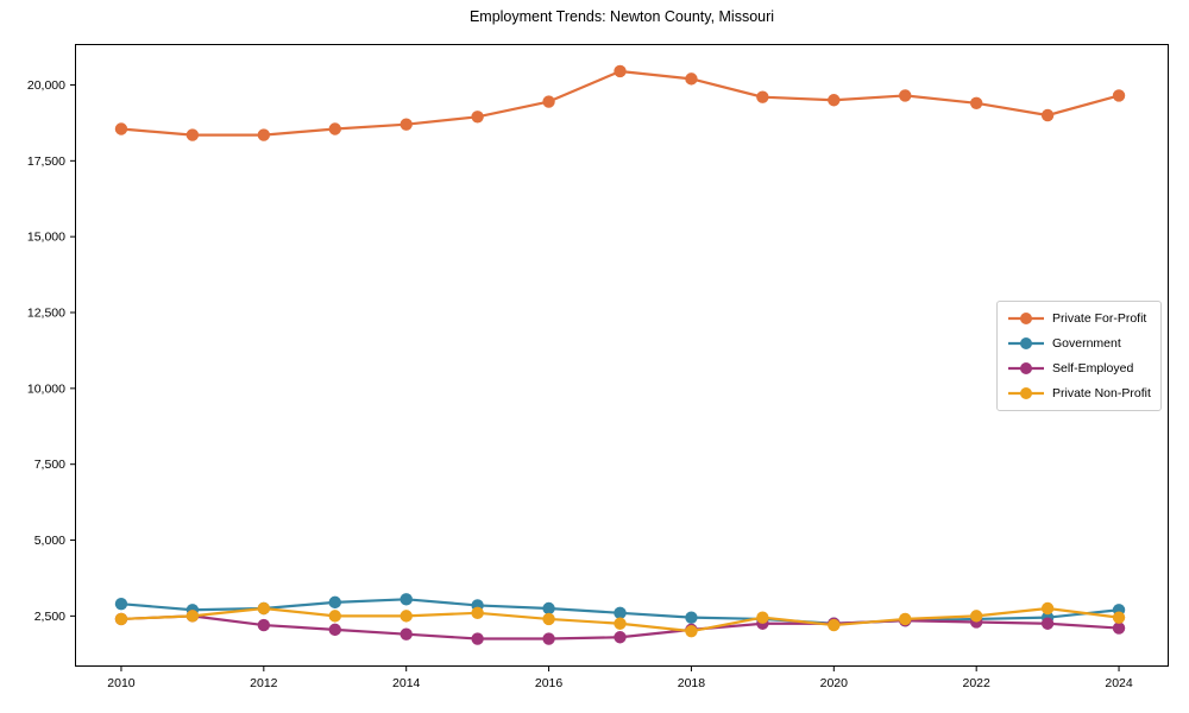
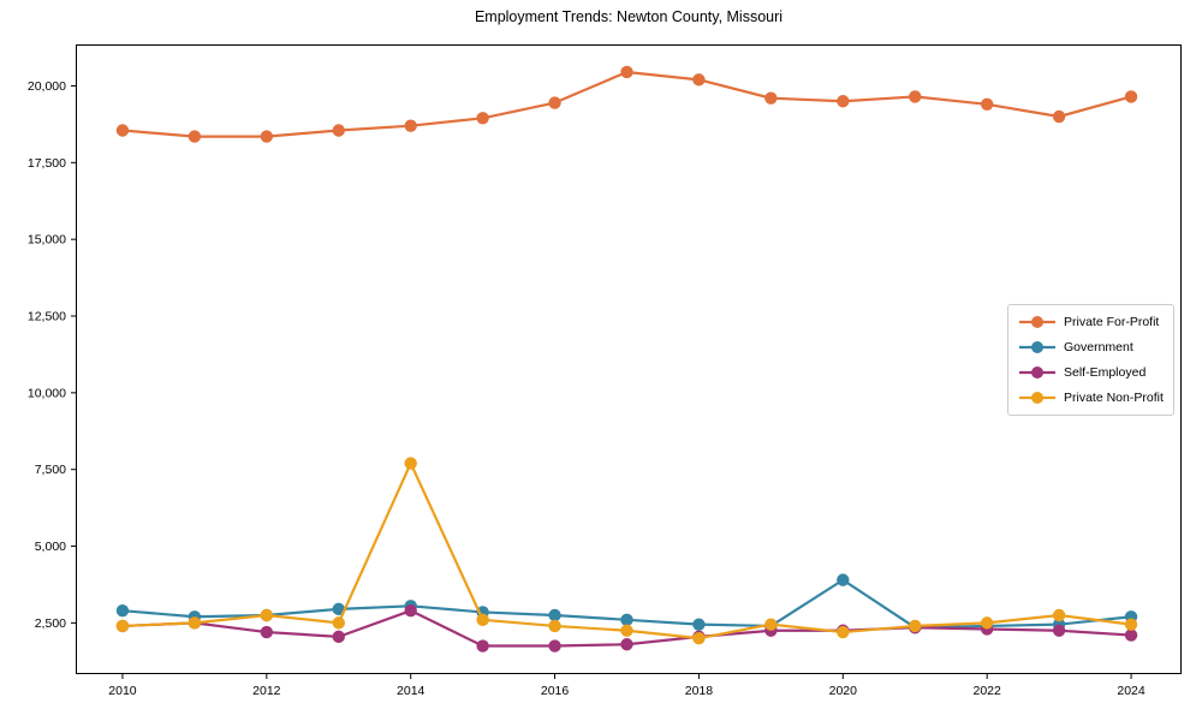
Self-Employed/2014: 1900 -> 2900
Private Non-Profit/2014: 2500 -> 7700
Government/2020: 2200 -> 3900
